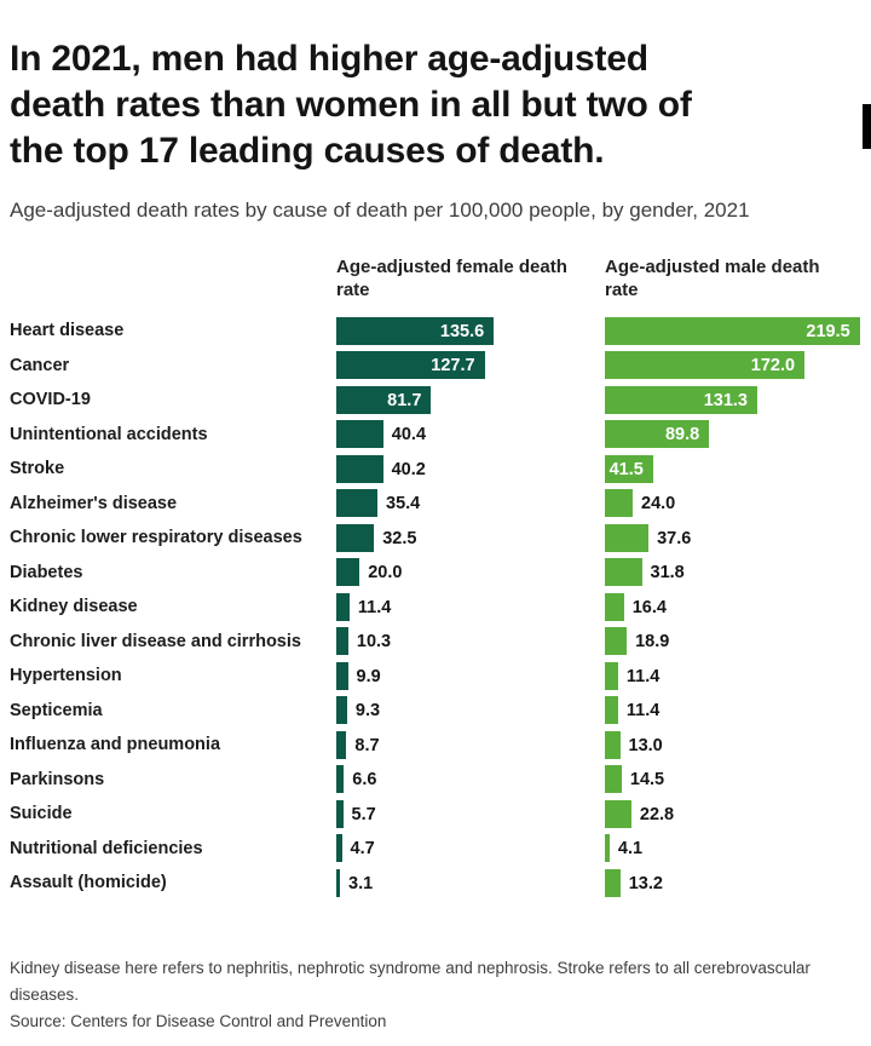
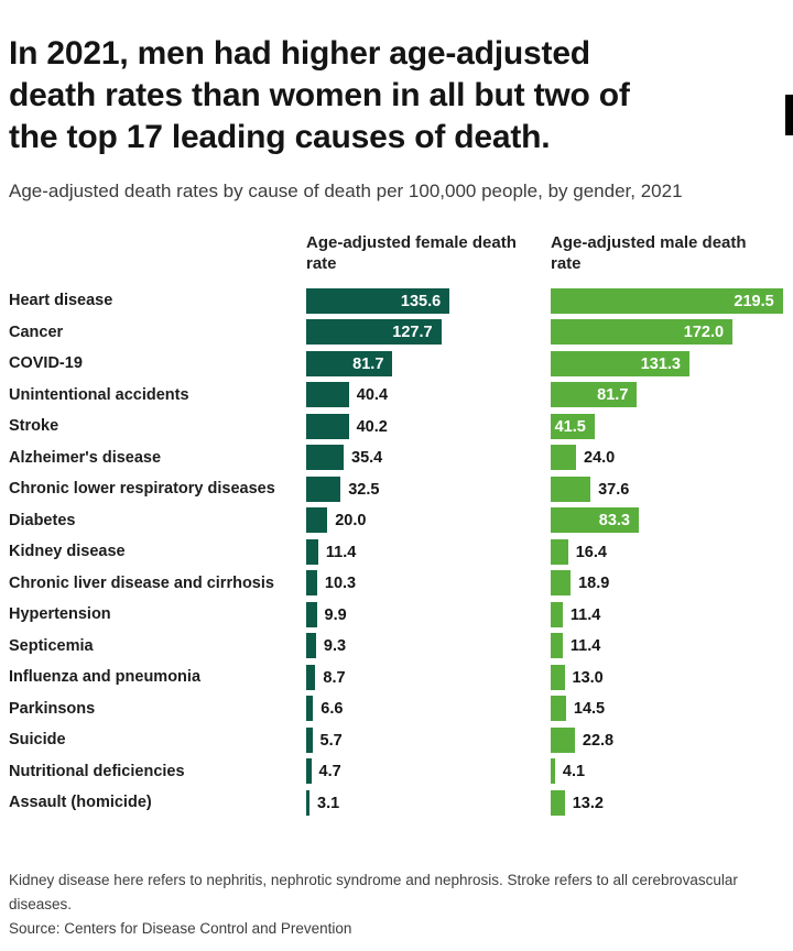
Age-adjusted male death rate/Unintentional accidents: 89.8 -> 81.7
Age-adjusted male death rate/Diabetes: 31.8 -> 83.3
